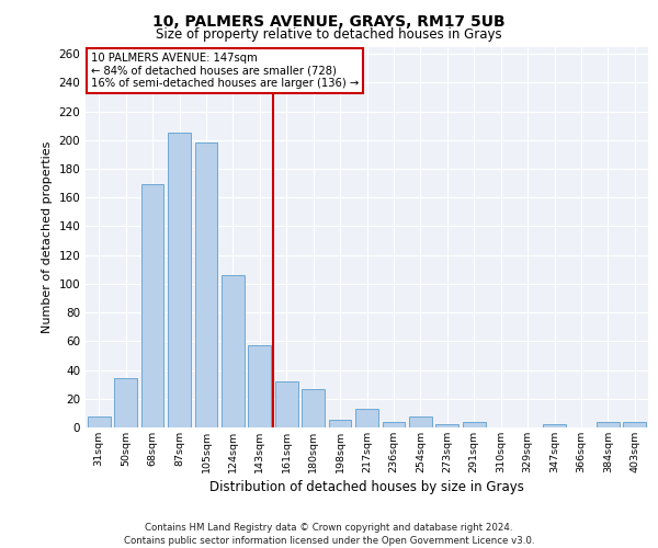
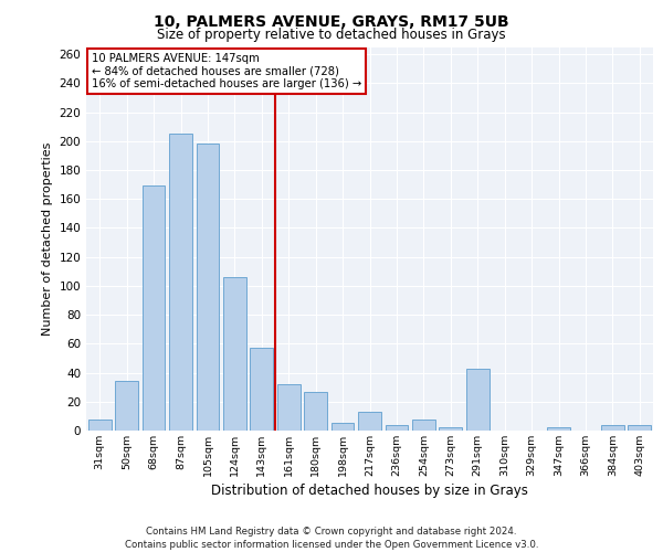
291sqm: 4 -> 43
